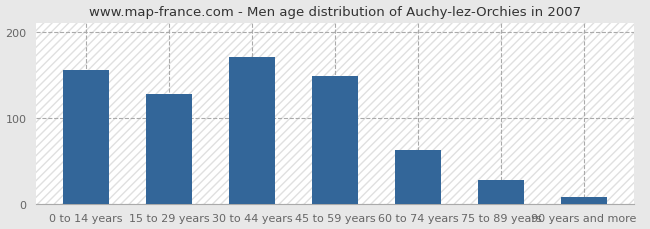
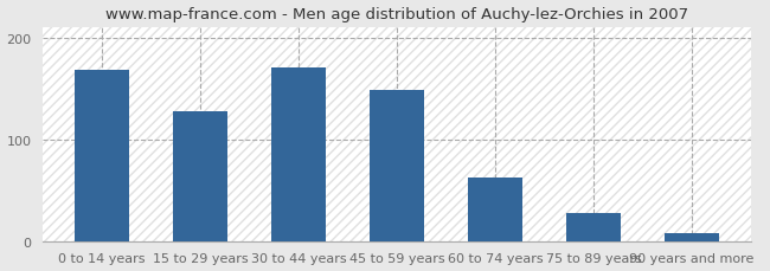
0 to 14 years: 155 -> 168
